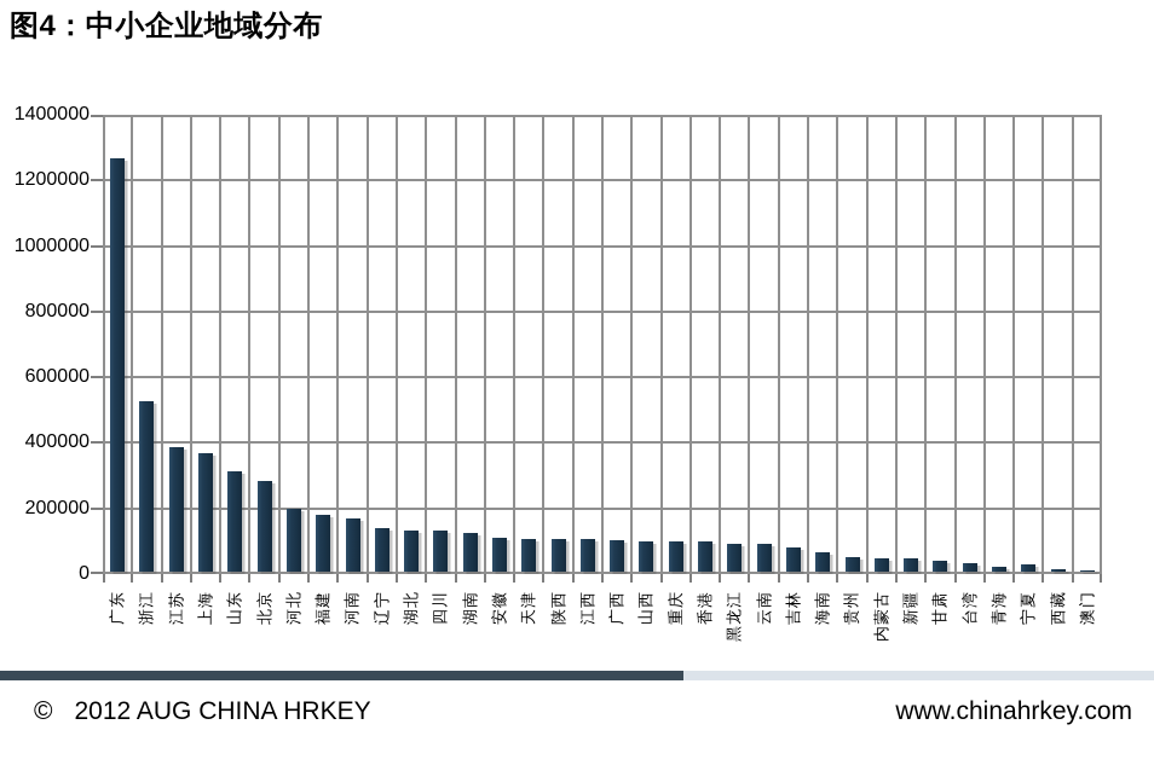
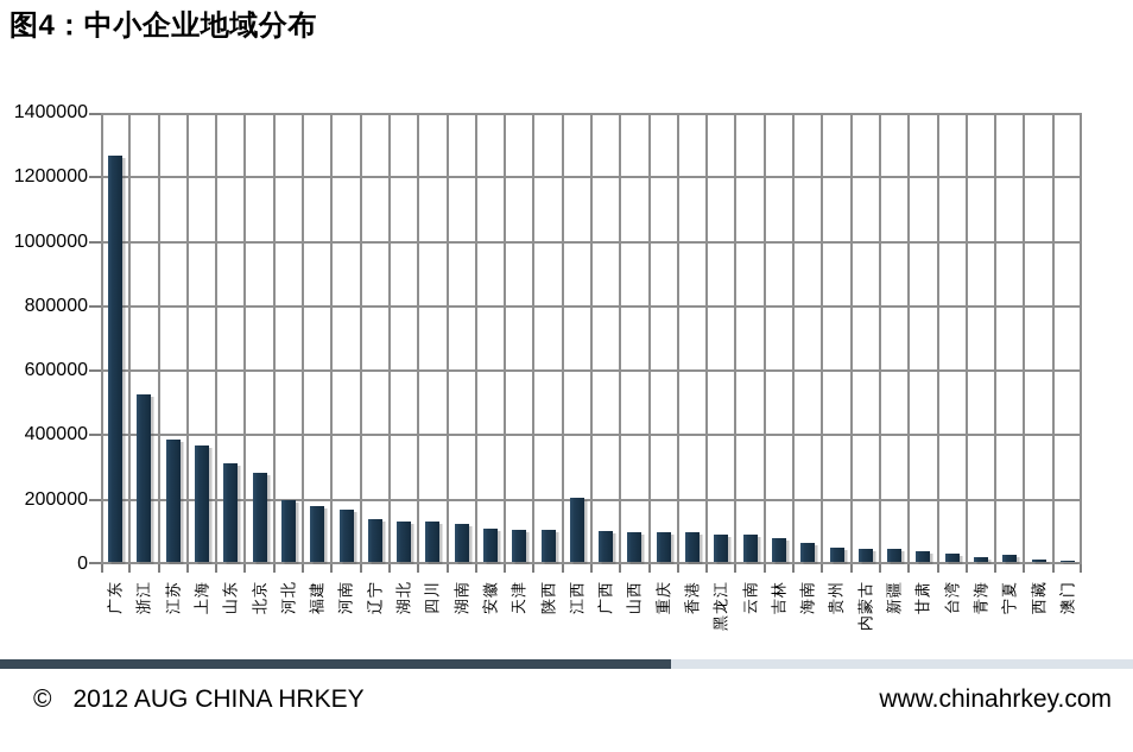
江西: 100000 -> 200000
